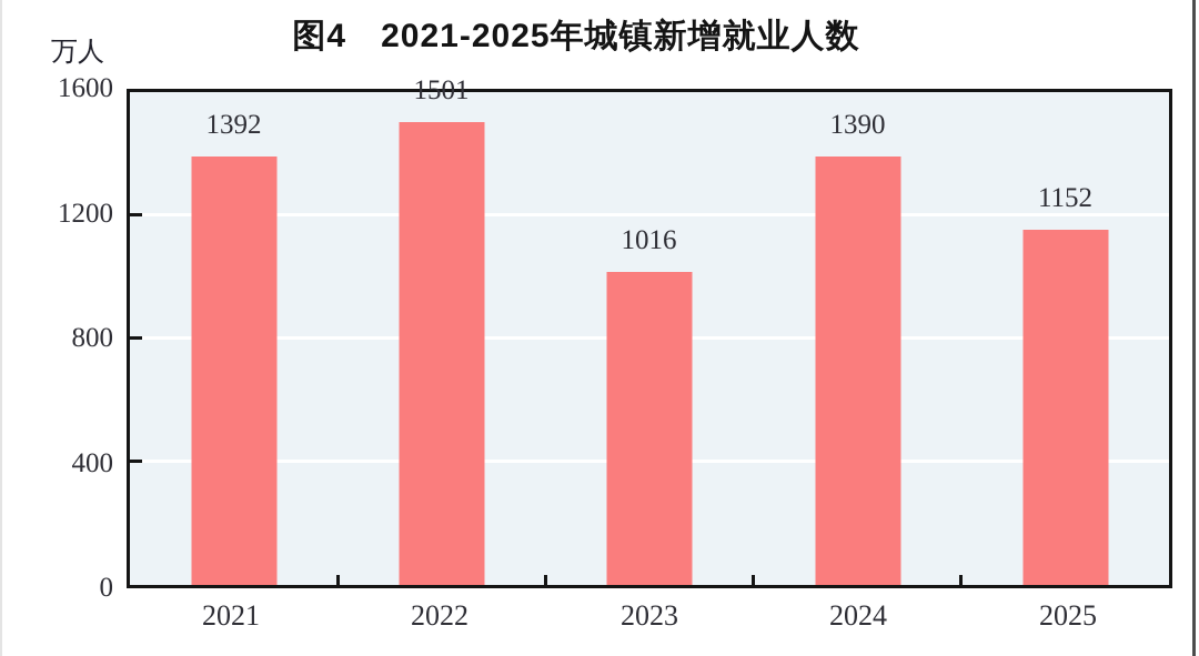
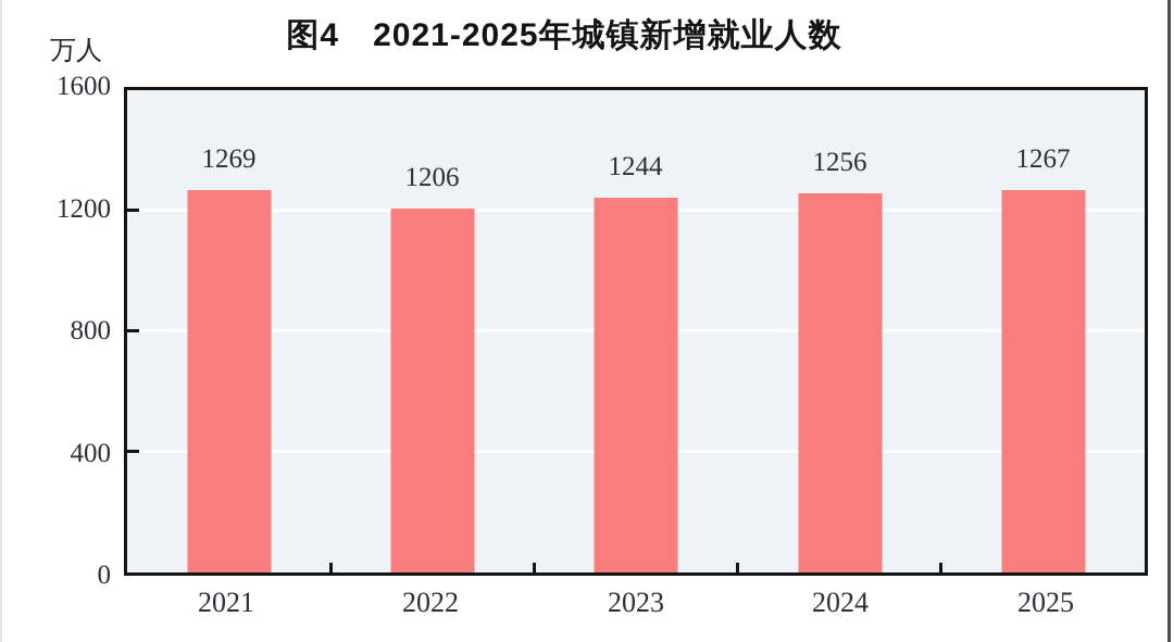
2021: 1392 -> 1269
2022: 1501 -> 1206
2023: 1016 -> 1244
2024: 1390 -> 1256
2025: 1152 -> 1267
